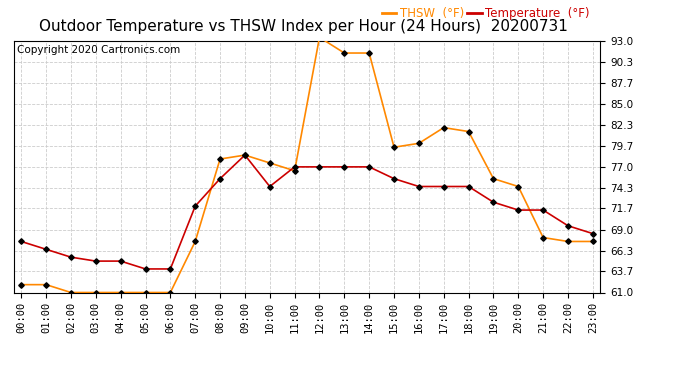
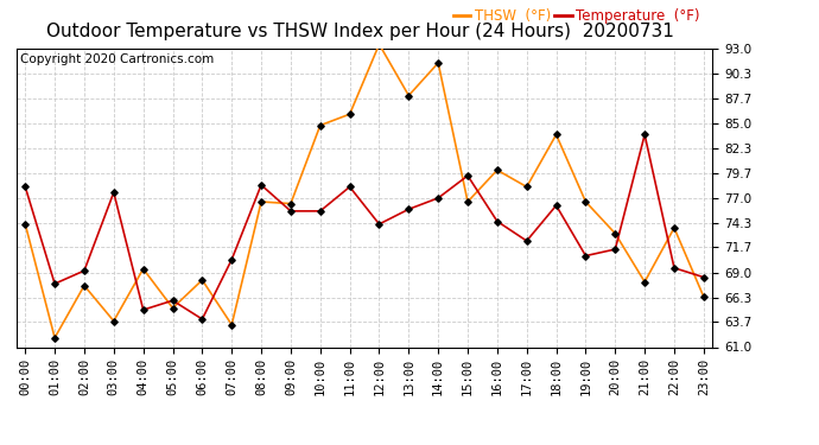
Temperature (°F)/00:00: 67.5 -> 78.2
THSW (°F)/00:00: 62.0 -> 74.2
Temperature (°F)/01:00: 66.5 -> 67.8
Temperature (°F)/02:00: 65.5 -> 69.2
THSW (°F)/02:00: 61.0 -> 67.6
Temperature (°F)/03:00: 65.0 -> 77.6
THSW (°F)/03:00: 61.0 -> 63.8
THSW (°F)/04:00: 61.0 -> 69.4
Temperature (°F)/05:00: 64.0 -> 66.0
THSW (°F)/05:00: 61.0 -> 65.2
THSW (°F)/06:00: 61.0 -> 68.2
Temperature (°F)/07:00: 72.0 -> 70.4
THSW (°F)/07:00: 67.5 -> 63.4
Temperature (°F)/08:00: 75.5 -> 78.4
THSW (°F)/08:00: 78.0 -> 76.6
Temperature (°F)/09:00: 78.5 -> 75.6
THSW (°F)/09:00: 78.5 -> 76.4
Temperature (°F)/10:00: 74.5 -> 75.6
THSW (°F)/10:00: 77.5 -> 84.8
Temperature (°F)/11:00: 77.0 -> 78.2
THSW (°F)/11:00: 76.5 -> 86.0
Temperature (°F)/12:00: 77.0 -> 74.2
Temperature (°F)/13:00: 77.0 -> 75.8
THSW (°F)/13:00: 91.5 -> 88.0
Temperature (°F)/15:00: 75.5 -> 79.4
THSW (°F)/15:00: 79.5 -> 76.6
Temperature (°F)/17:00: 74.5 -> 72.4
THSW (°F)/17:00: 82.0 -> 78.2
Temperature (°F)/18:00: 74.5 -> 76.2
THSW (°F)/18:00: 81.5 -> 83.8
Temperature (°F)/19:00: 72.5 -> 70.8
THSW (°F)/19:00: 75.5 -> 76.6
THSW (°F)/20:00: 74.5 -> 73.2
Temperature (°F)/21:00: 71.5 -> 83.8
THSW (°F)/22:00: 67.5 -> 73.8
THSW (°F)/23:00: 67.5 -> 66.4
